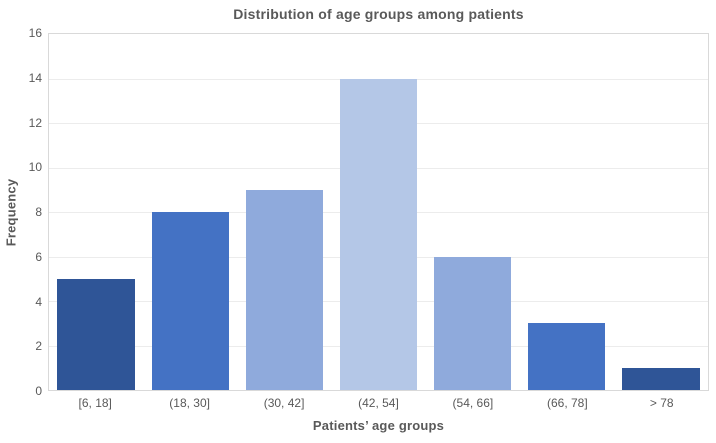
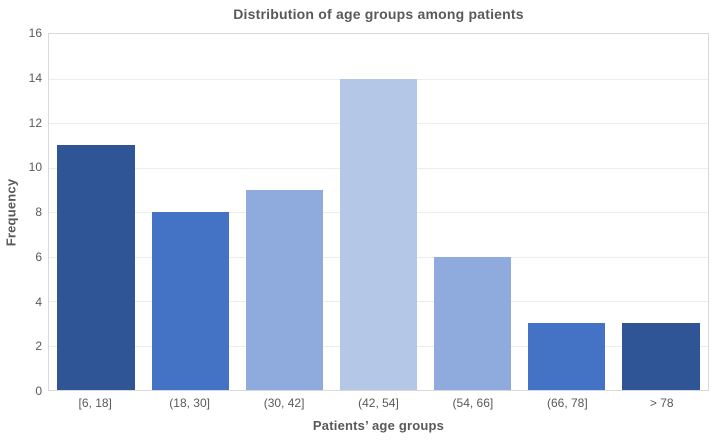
[6, 18]: 5 -> 11
> 78: 1 -> 3
